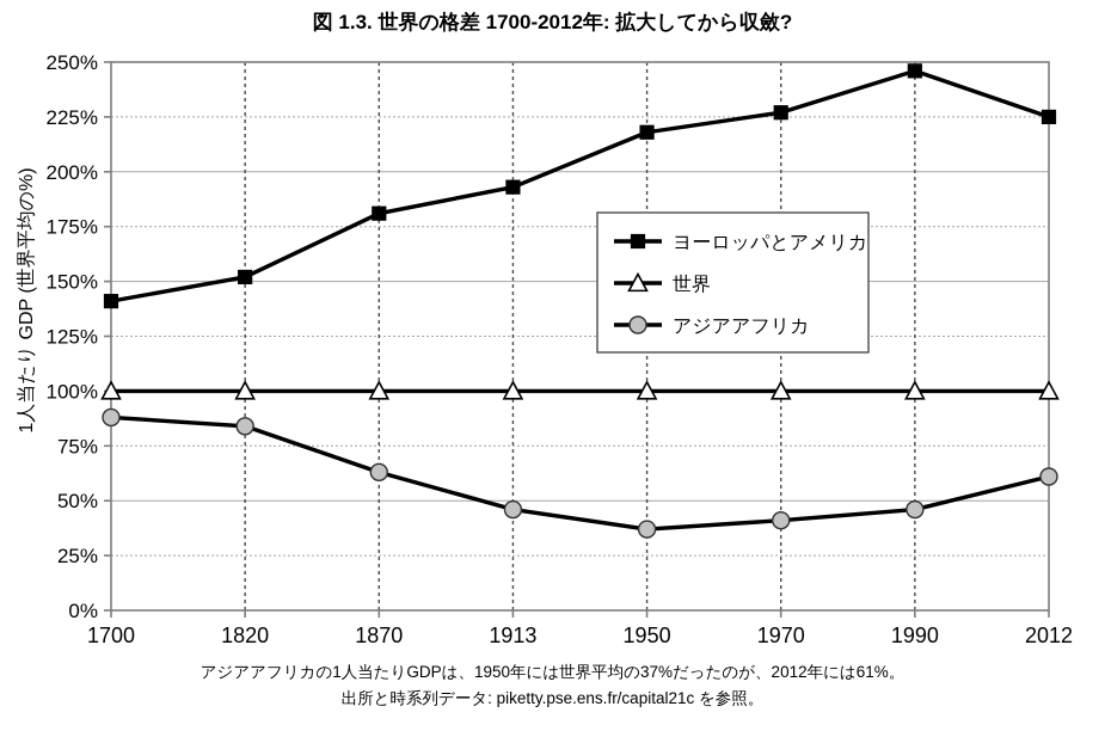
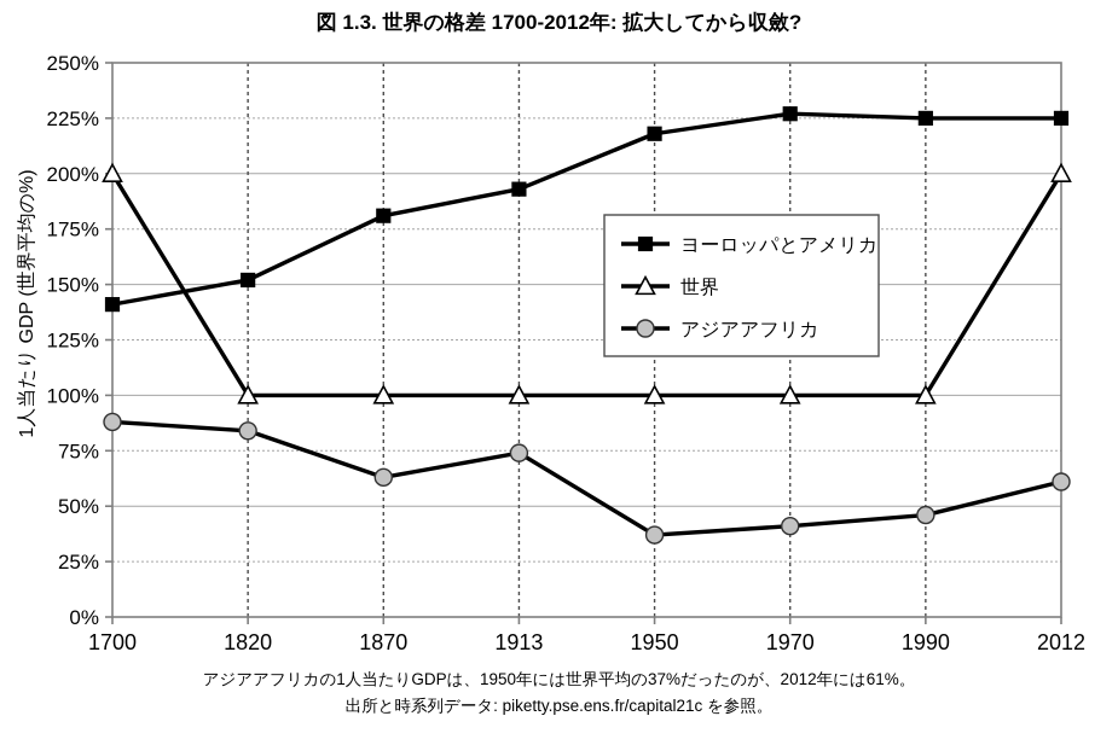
世界/1700: 100% -> 200%
アジアアフリカ/1913: 46% -> 74%
ヨーロッパとアメリカ/1990: 246% -> 225%
世界/2012: 100% -> 200%
